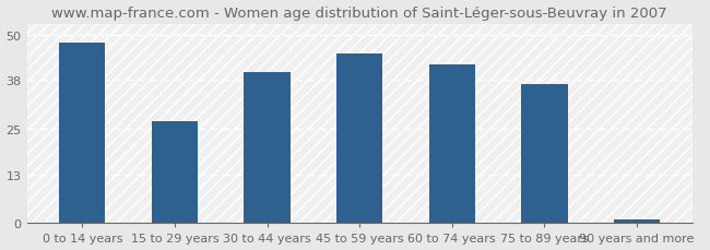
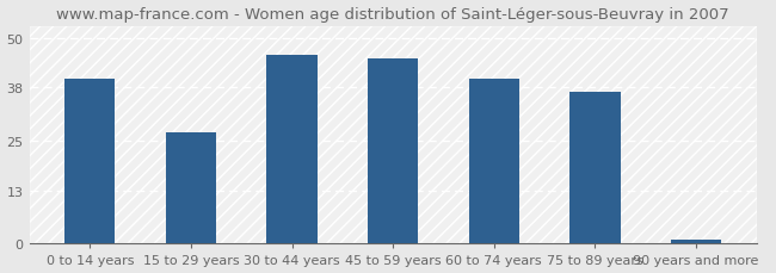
0 to 14 years: 48 -> 40
30 to 44 years: 40 -> 46
60 to 74 years: 42 -> 40
